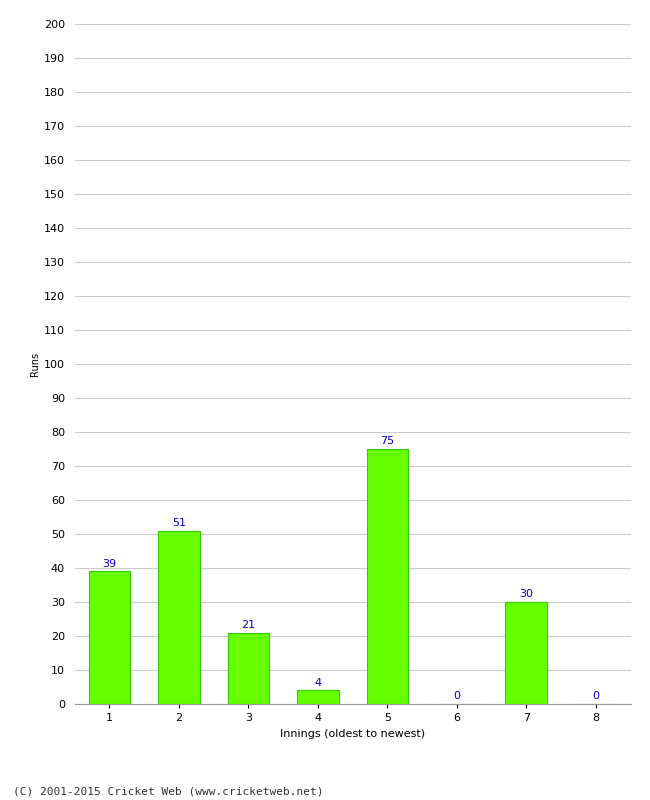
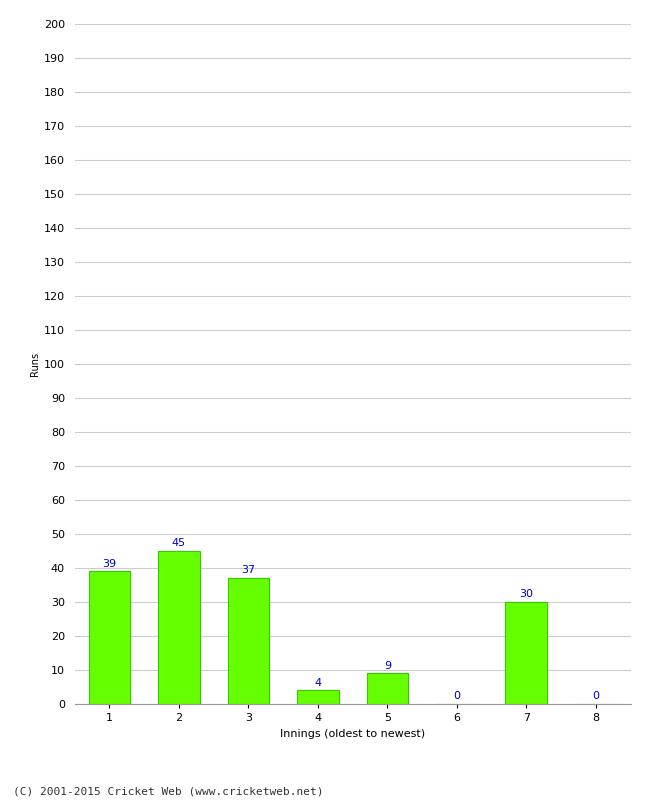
2: 51 -> 45
3: 21 -> 37
5: 75 -> 9
